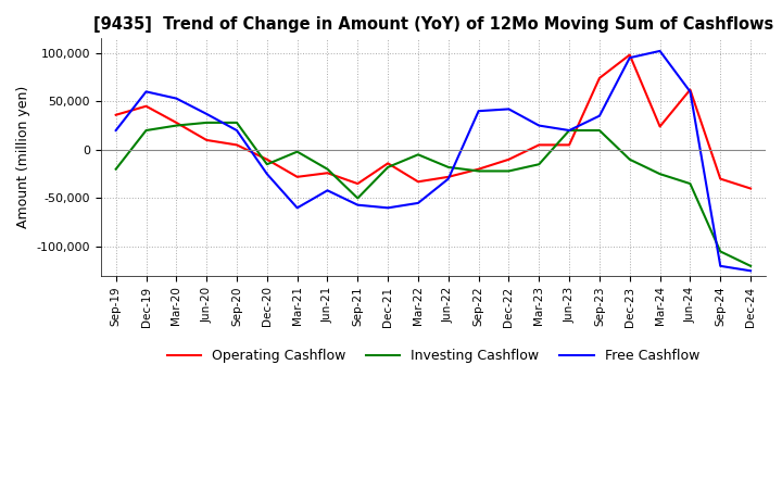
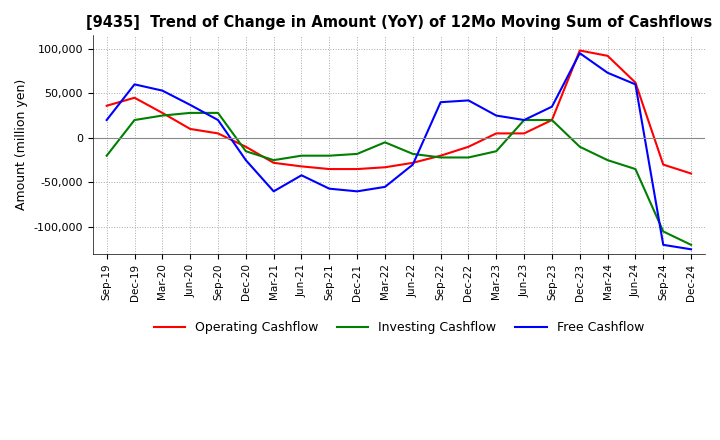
Investing Cashflow/Mar-21: -2,000 -> -25,000
Operating Cashflow/Jun-21: -24,000 -> -32,000
Investing Cashflow/Sep-21: -50,000 -> -20,000
Operating Cashflow/Dec-21: -14,000 -> -35,000
Operating Cashflow/Sep-23: 74,000 -> 20,000
Operating Cashflow/Mar-24: 24,000 -> 92,000
Free Cashflow/Mar-24: 102,000 -> 73,000
